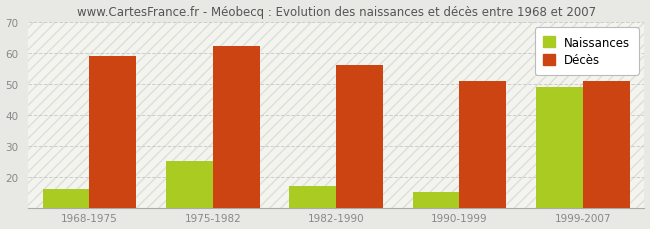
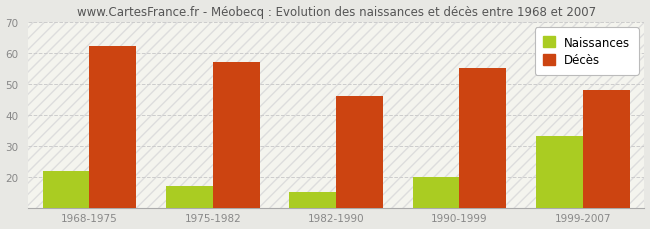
Naissances/1968-1975: 16 -> 22
Décès/1968-1975: 59 -> 62
Naissances/1975-1982: 25 -> 17
Décès/1975-1982: 62 -> 57
Naissances/1982-1990: 17 -> 15
Décès/1982-1990: 56 -> 46
Naissances/1990-1999: 15 -> 20
Décès/1990-1999: 51 -> 55
Naissances/1999-2007: 49 -> 33
Décès/1999-2007: 51 -> 48
